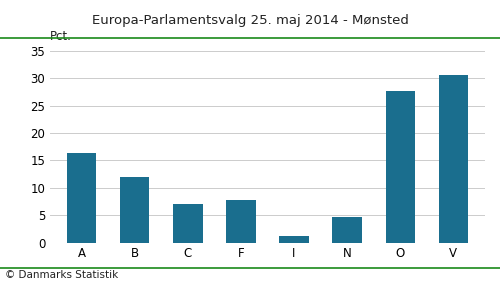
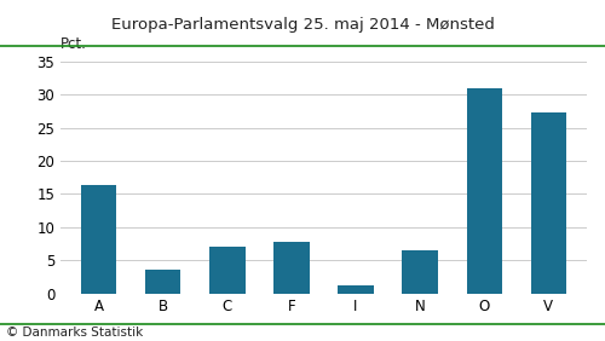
B: 12.0 -> 3.5
N: 4.6 -> 6.4
O: 27.6 -> 31.0
V: 30.6 -> 27.2
